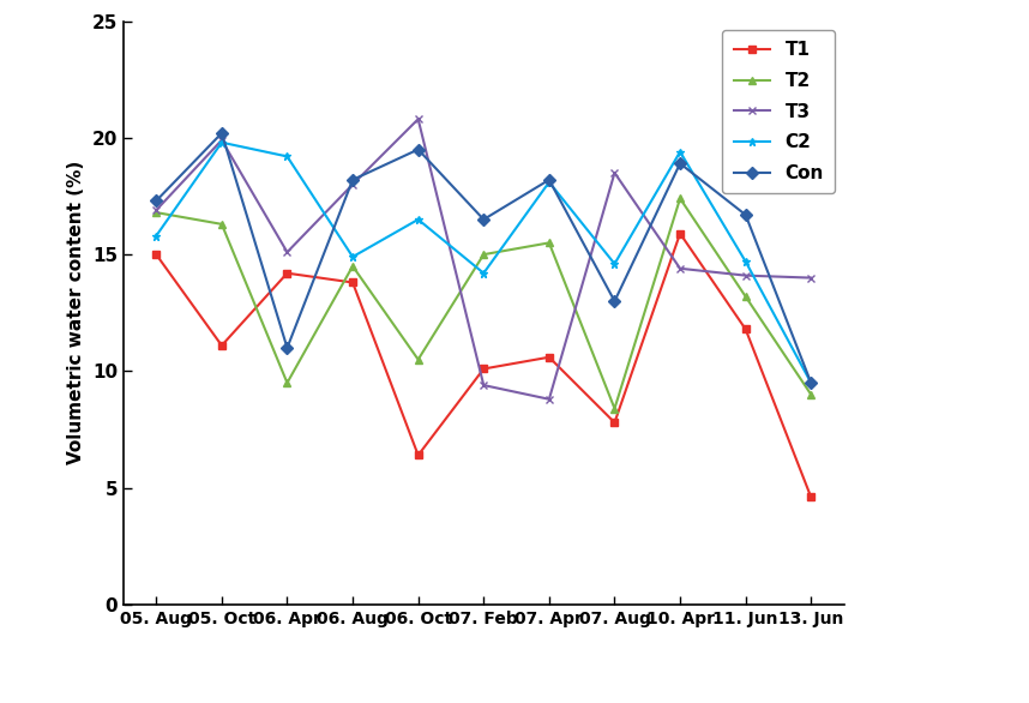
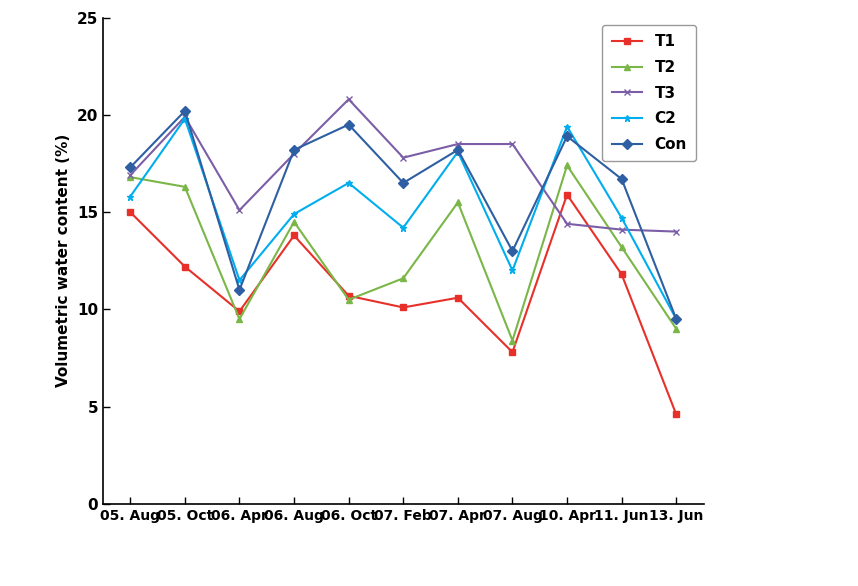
T1/05. Oct: 11.1 -> 12.2
T1/06. Apr: 14.2 -> 9.9
C2/06. Apr: 19.2 -> 11.5
T1/06. Oct: 6.4 -> 10.7
T2/07. Feb: 15.0 -> 11.6
T3/07. Feb: 9.4 -> 17.8
T3/07. Apr: 8.8 -> 18.5
C2/07. Aug: 14.6 -> 12.0
